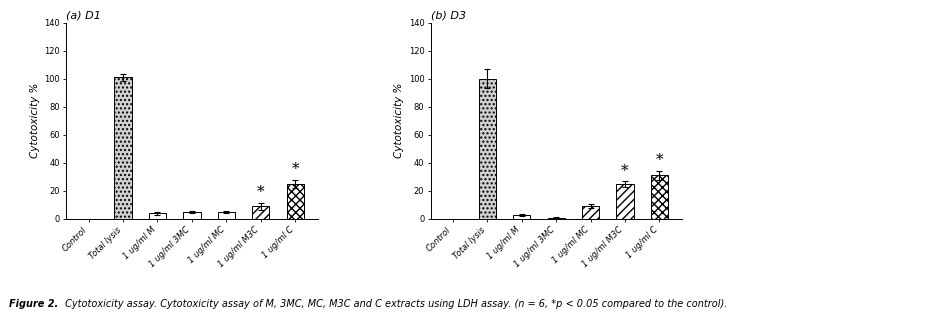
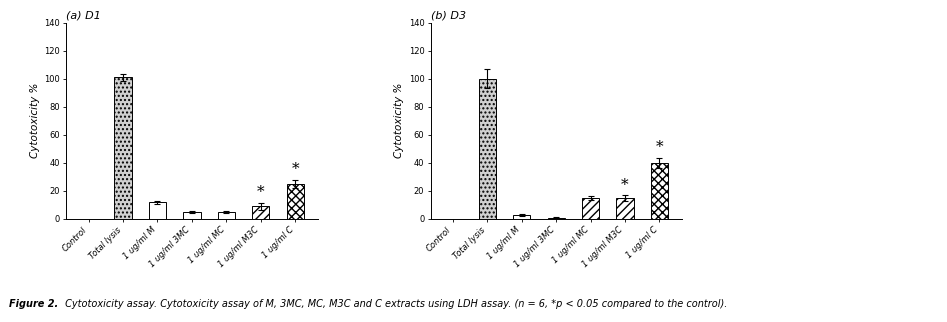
(a) D1/1 ug/ml M: 4 -> 12
(b) D3/1 ug/ml MC: 9 -> 15
(b) D3/1 ug/ml M3C: 25 -> 15
(b) D3/1 ug/ml C: 31 -> 40
